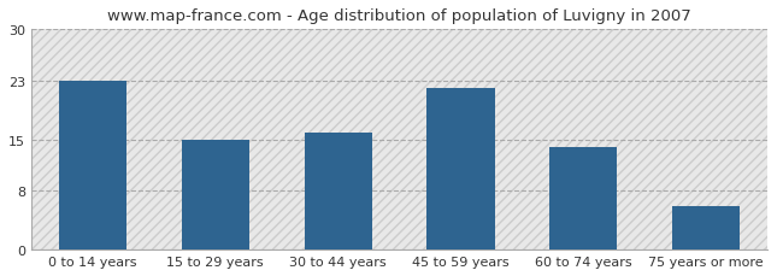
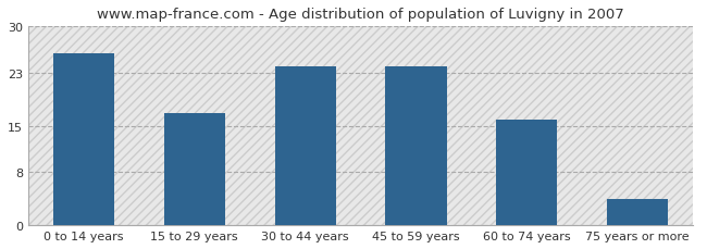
0 to 14 years: 23 -> 26
15 to 29 years: 15 -> 17
30 to 44 years: 16 -> 24
45 to 59 years: 22 -> 24
60 to 74 years: 14 -> 16
75 years or more: 6 -> 4
